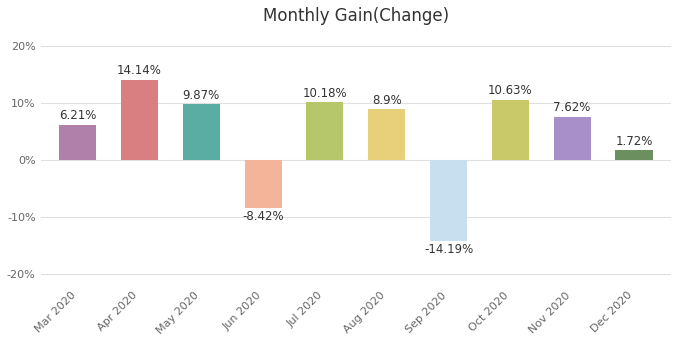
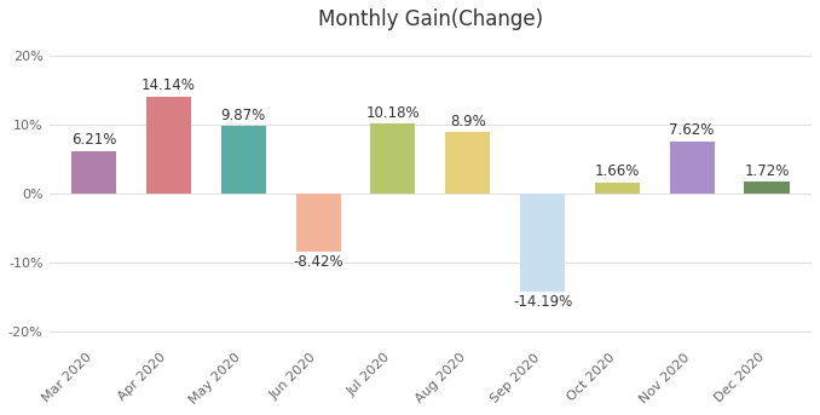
Oct 2020: 10.63% -> 1.66%
